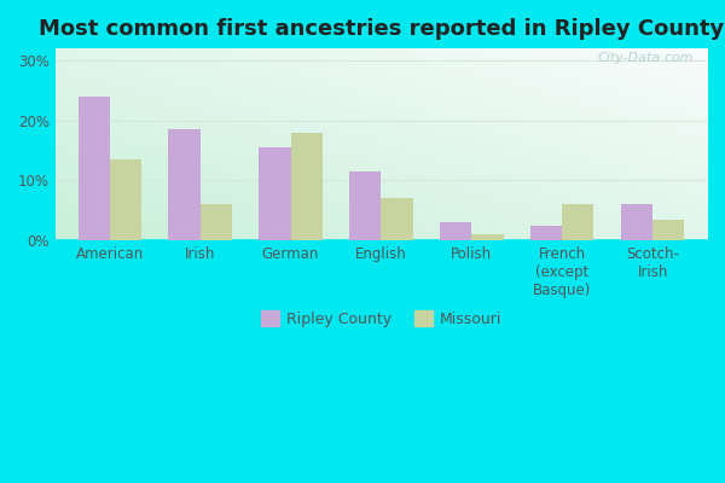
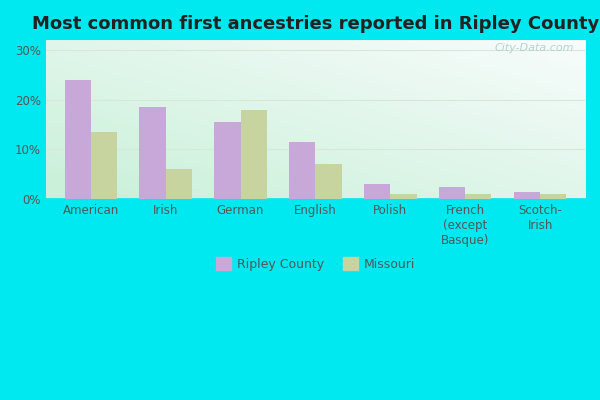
Missouri/French (except Basque): 6.0% -> 1.0%
Ripley County/Scotch- Irish: 6.0% -> 1.5%
Missouri/Scotch- Irish: 3.5% -> 1.0%
